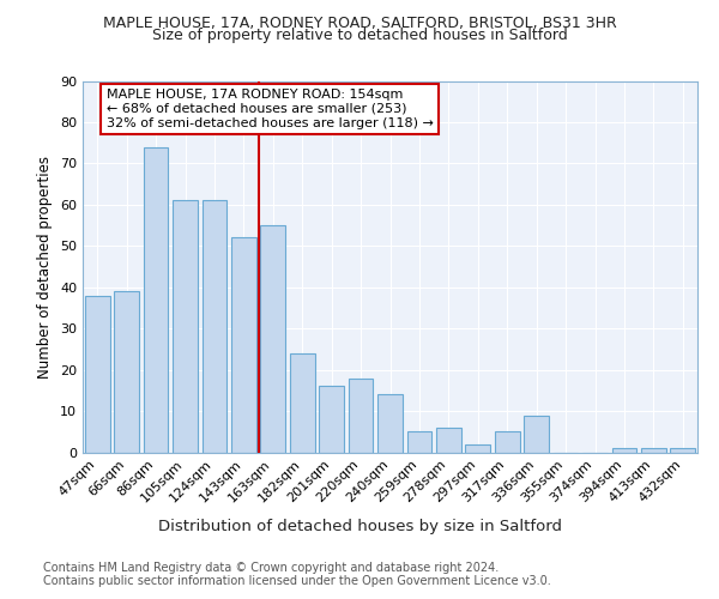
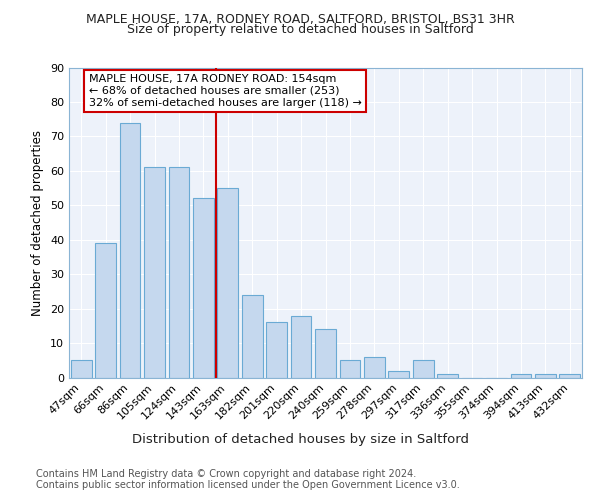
47sqm: 38 -> 5
336sqm: 9 -> 1
